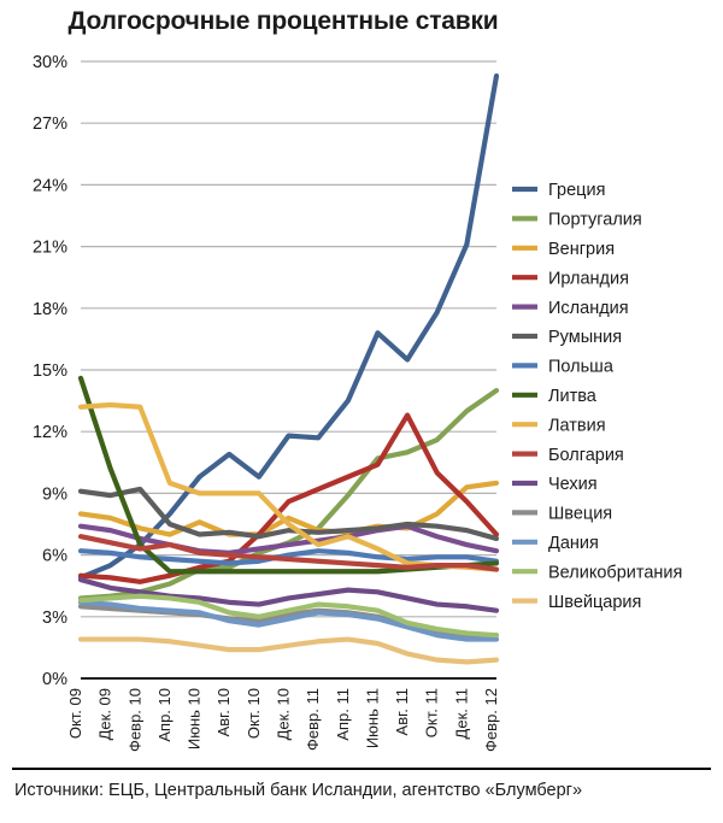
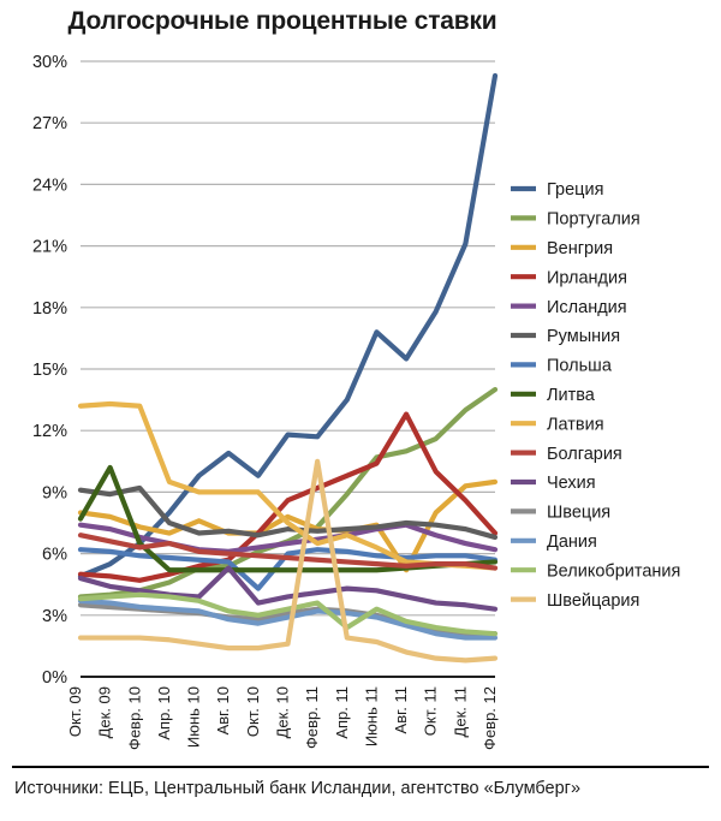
Литва/Окт. 09: 14.6% -> 7.7%
Чехия/Авг. 10: 3.7% -> 5.3%
Польша/Окт. 10: 5.7% -> 4.3%
Швейцария/Февр. 11: 1.8% -> 10.5%
Великобритания/Апр. 11: 3.5% -> 2.4%
Венгрия/Авг. 11: 7.3% -> 5.2%
